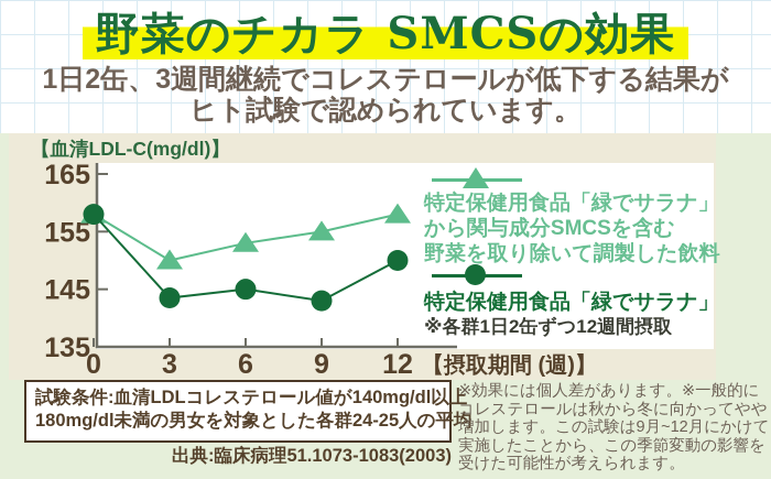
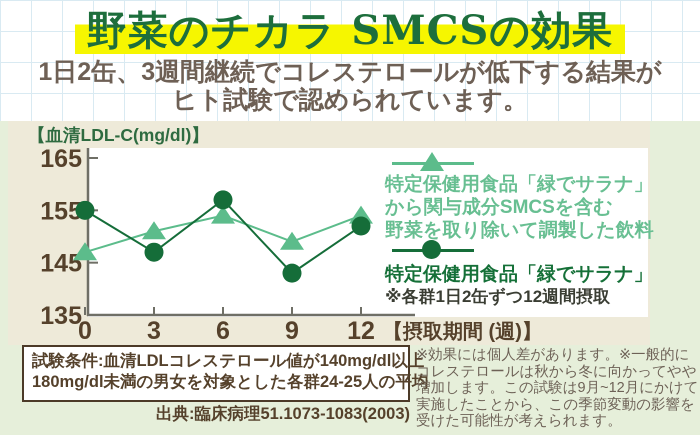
特定保健用食品「緑でサラナ」から関与成分SMCSを含む野菜を取り除いて調製した飲料/0: 158 -> 147
特定保健用食品「緑でサラナ」/0: 158 -> 155
特定保健用食品「緑でサラナ」から関与成分SMCSを含む野菜を取り除いて調製した飲料/3: 150 -> 151
特定保健用食品「緑でサラナ」/3: 144 -> 147
特定保健用食品「緑でサラナ」から関与成分SMCSを含む野菜を取り除いて調製した飲料/6: 153 -> 154
特定保健用食品「緑でサラナ」/6: 145 -> 157
特定保健用食品「緑でサラナ」から関与成分SMCSを含む野菜を取り除いて調製した飲料/9: 155 -> 149
特定保健用食品「緑でサラナ」から関与成分SMCSを含む野菜を取り除いて調製した飲料/12: 158 -> 154
特定保健用食品「緑でサラナ」/12: 150 -> 152
